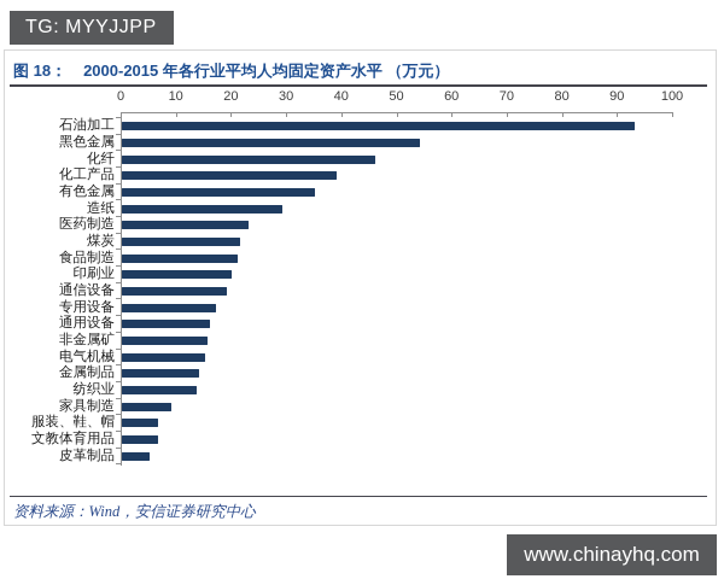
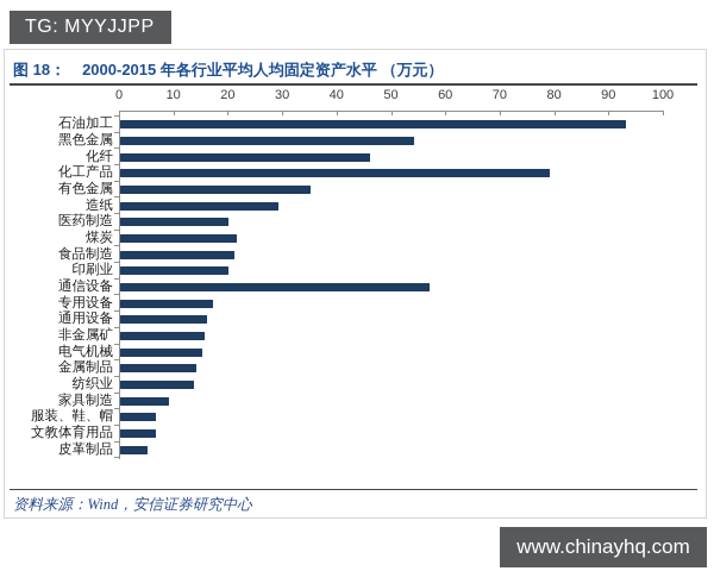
化工产品: 39 -> 79
医药制造: 23 -> 20
通信设备: 19 -> 57
